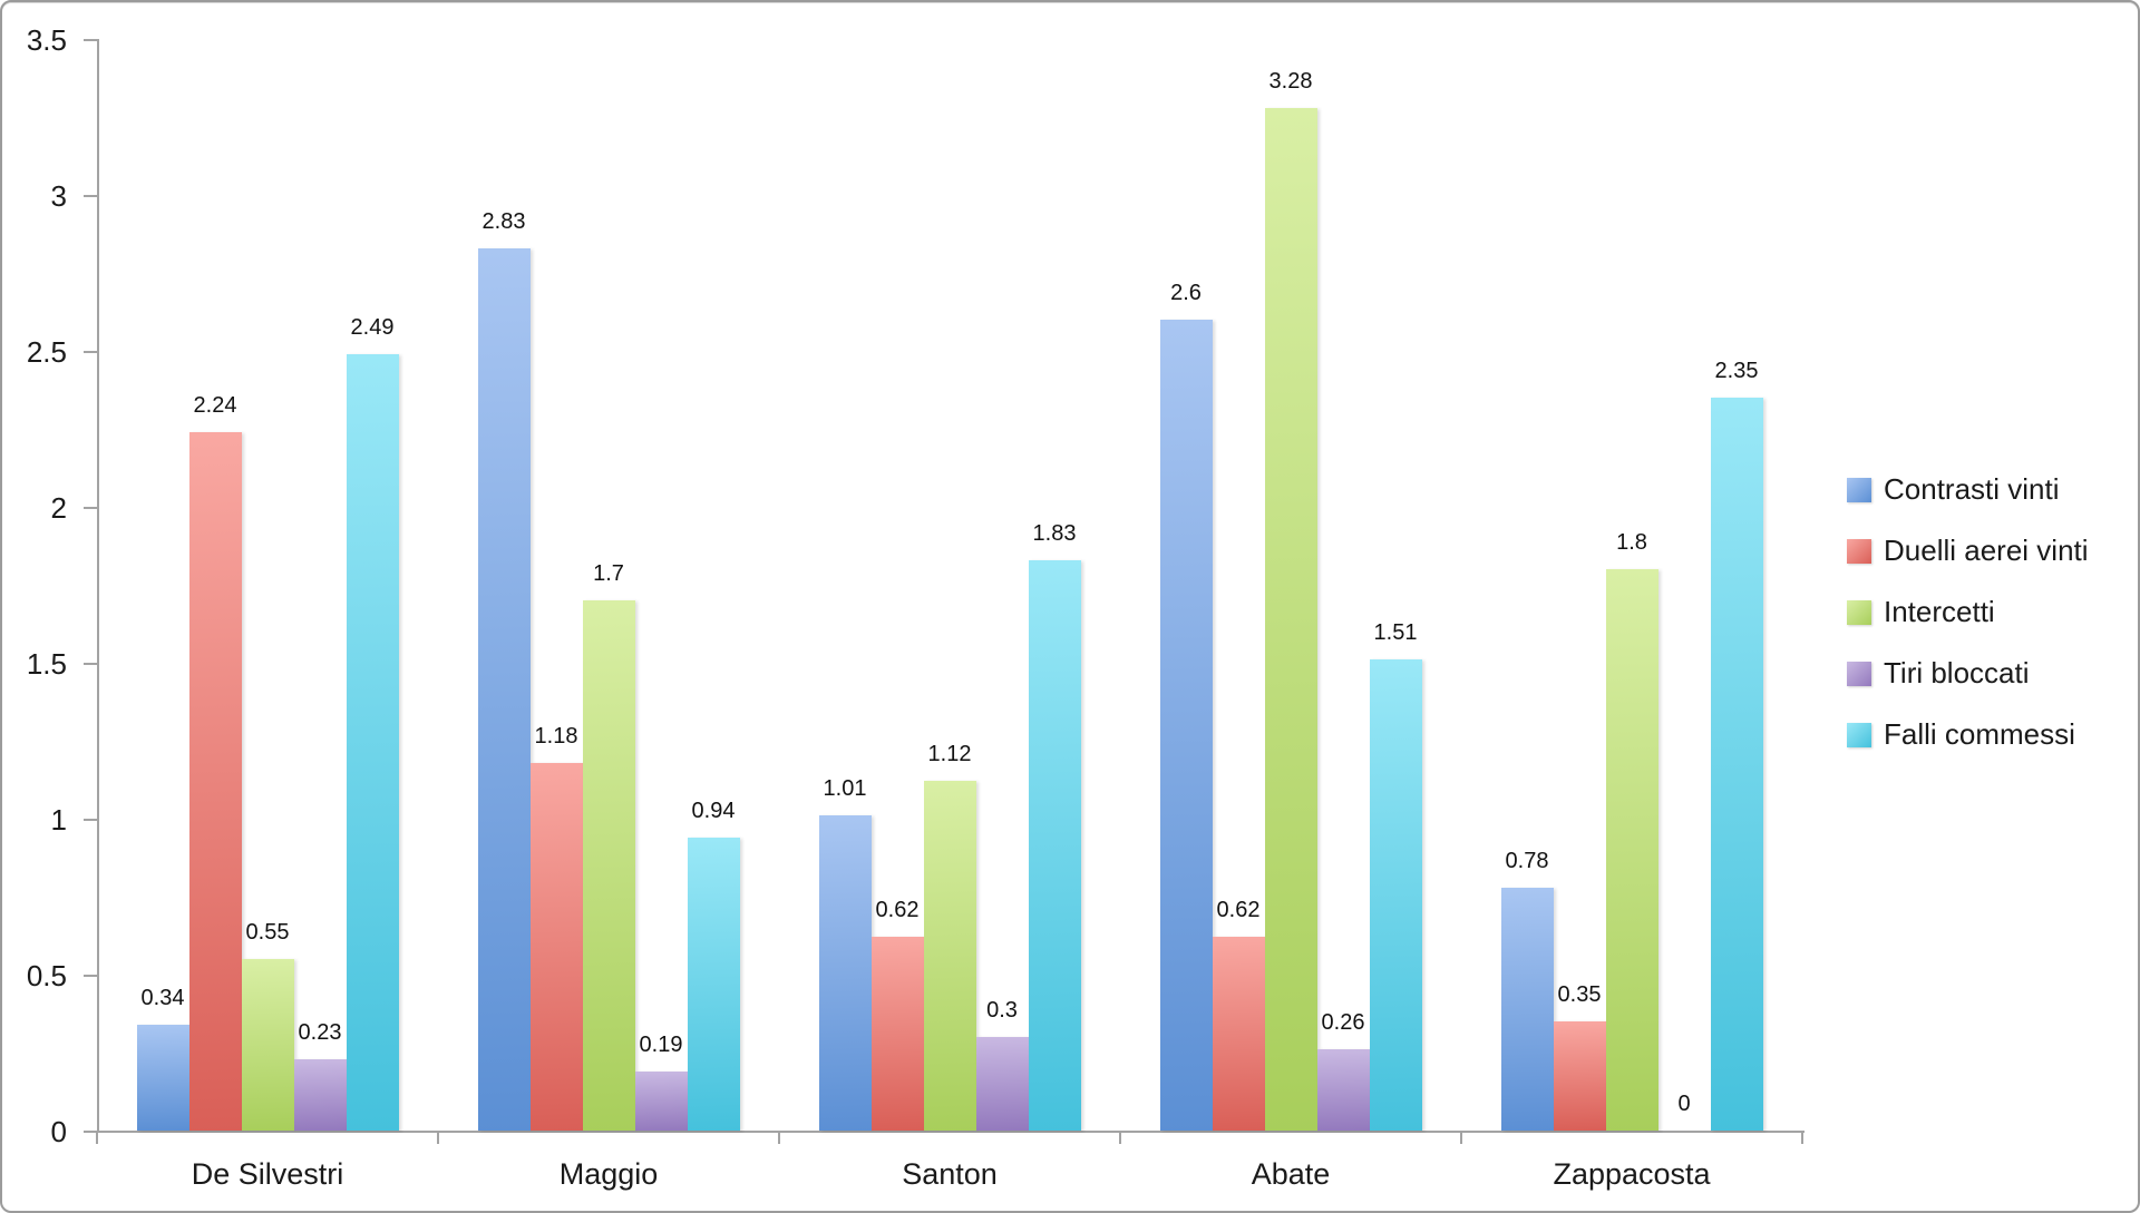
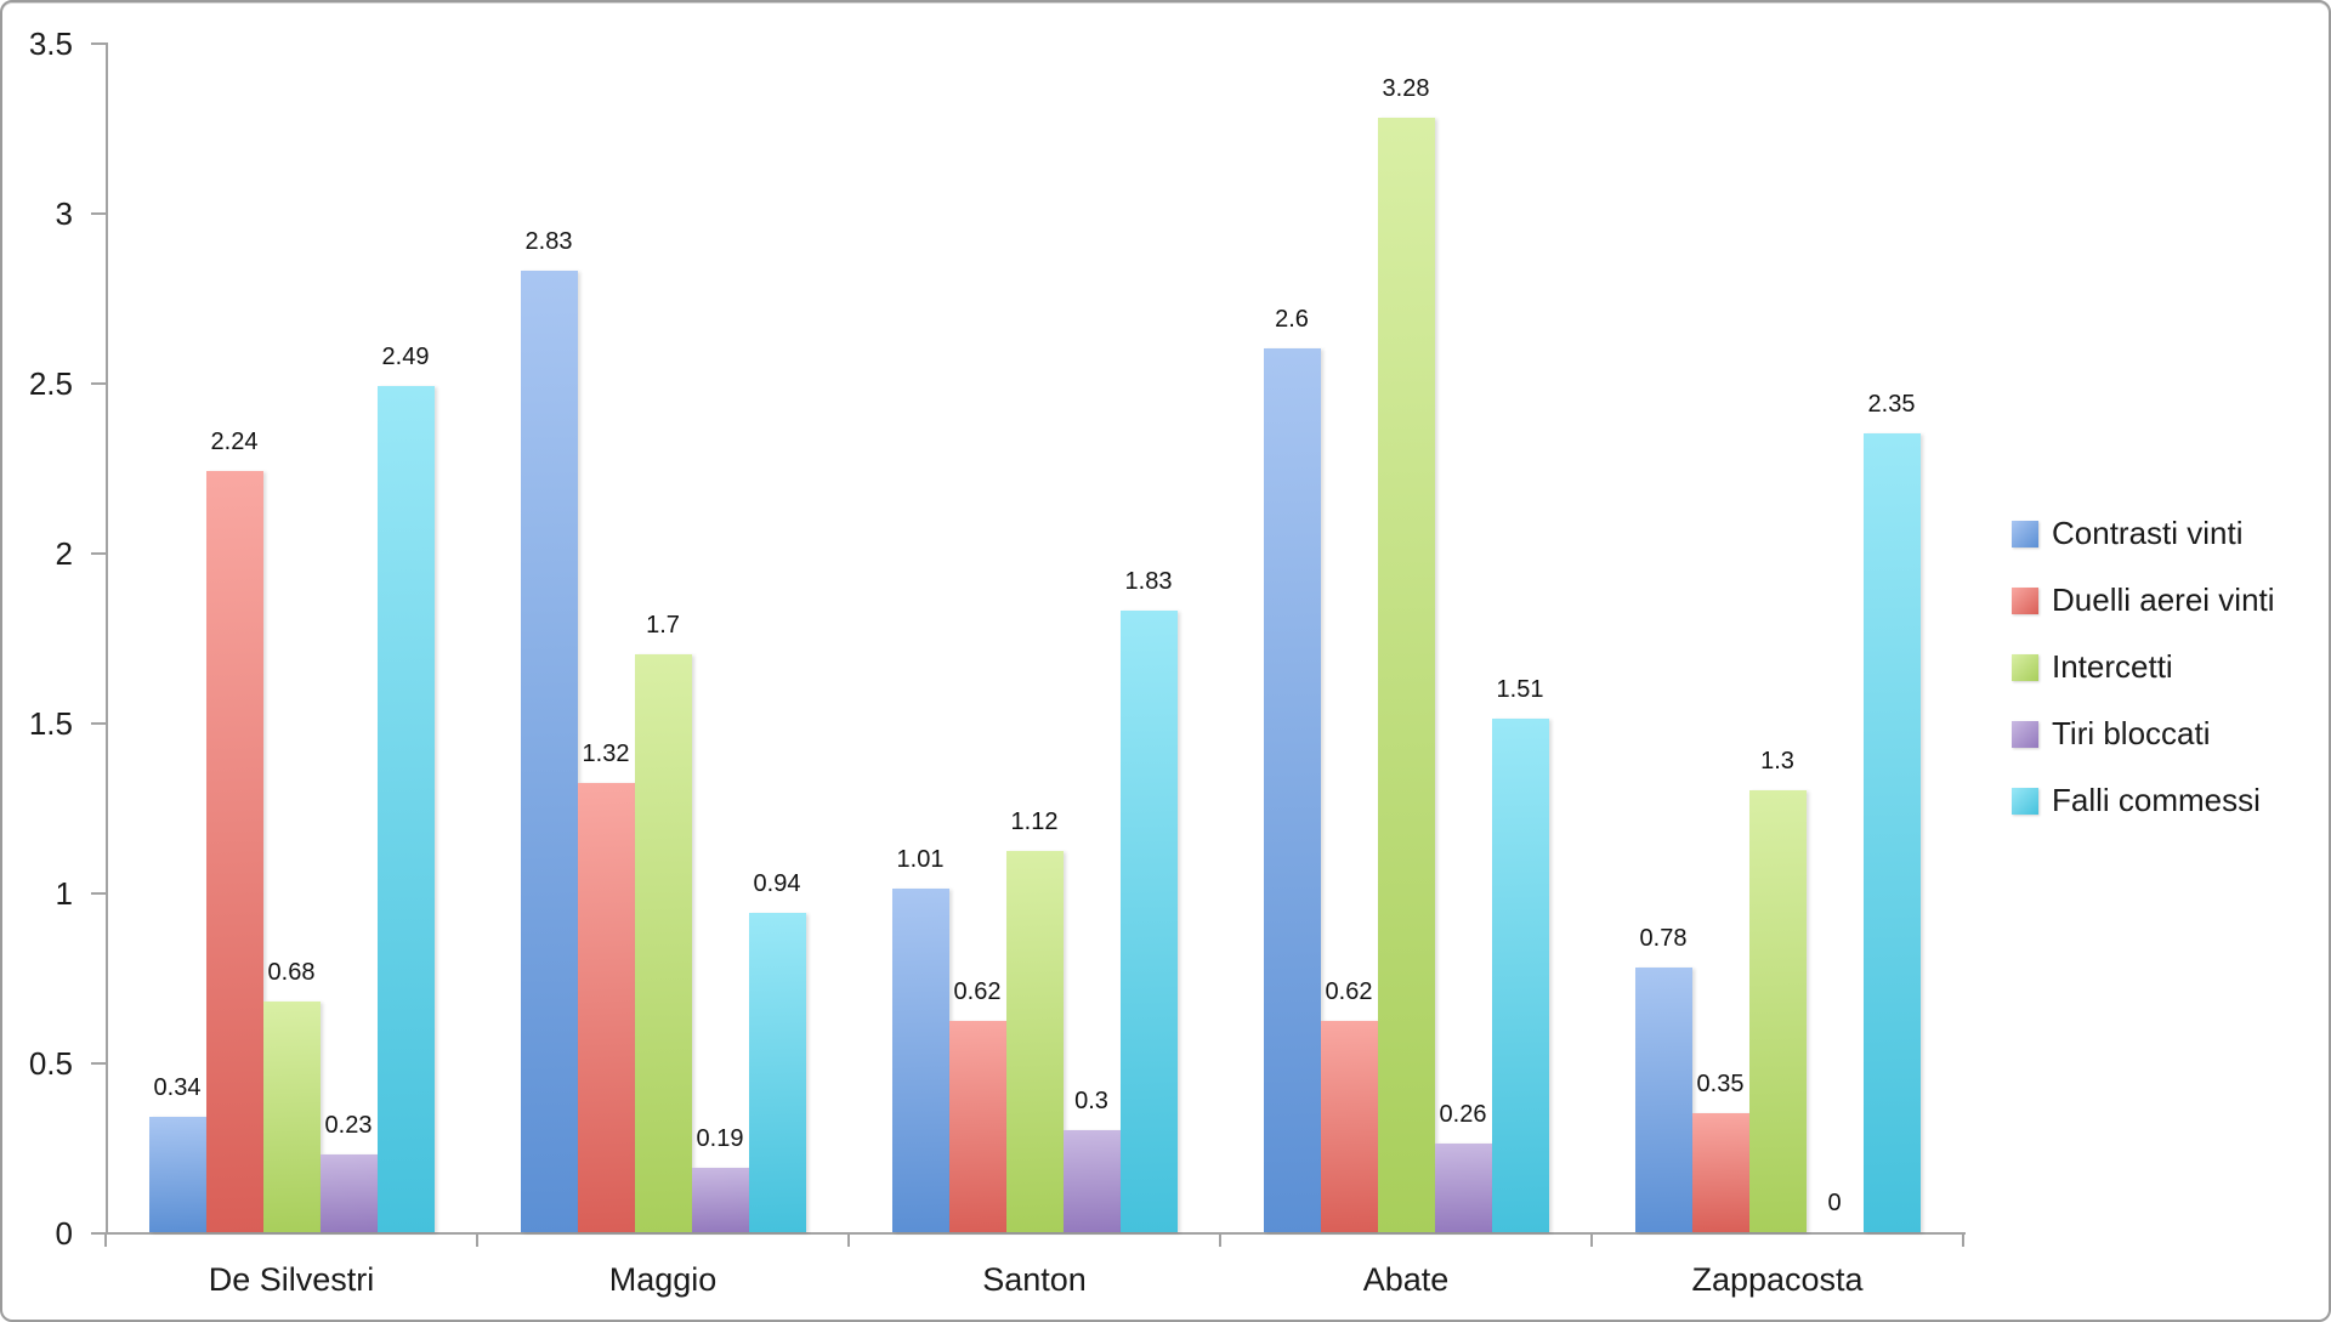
Intercetti/De Silvestri: 0.55 -> 0.68
Duelli aerei vinti/Maggio: 1.18 -> 1.32
Intercetti/Zappacosta: 1.8 -> 1.3
